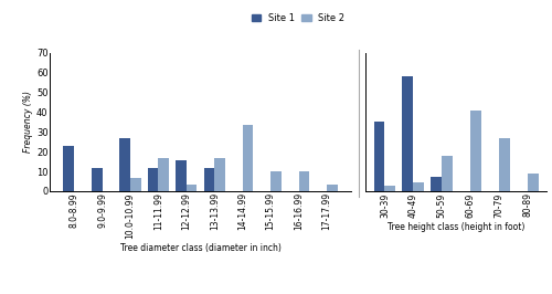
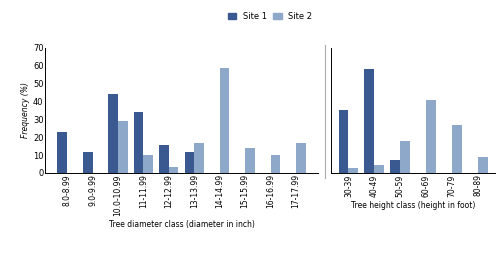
Site 1/10.0-10.99: 27 -> 44
Site 2/10.0-10.99: 6 -> 29
Site 1/11-11.99: 12 -> 34
Site 2/11-11.99: 16 -> 10
Site 2/14-14.99: 34 -> 59
Site 2/15-15.99: 10 -> 14
Site 2/17-17.99: 4 -> 17
